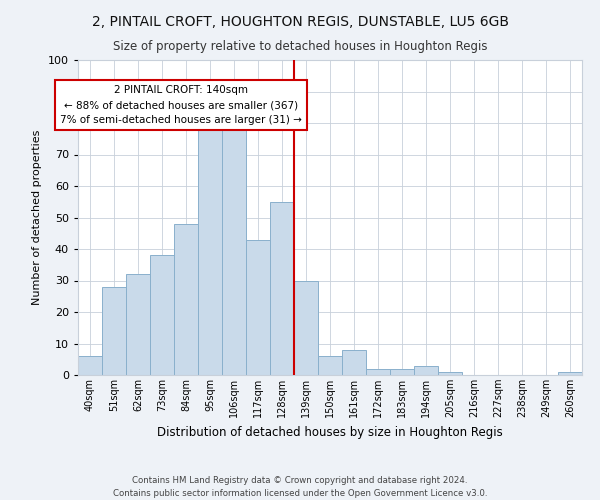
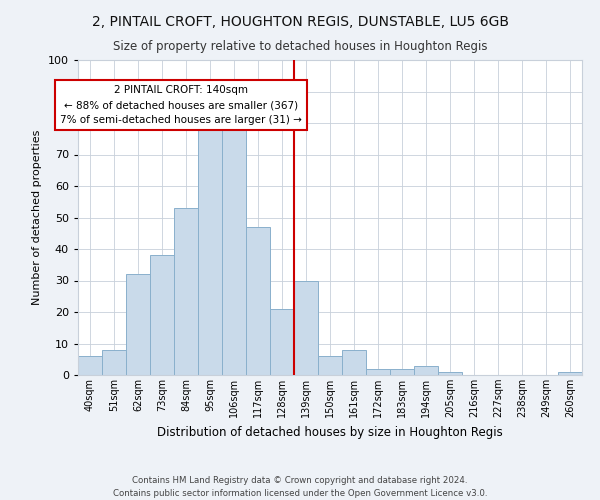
51sqm: 28 -> 8
84sqm: 48 -> 53
117sqm: 43 -> 47
128sqm: 55 -> 21
